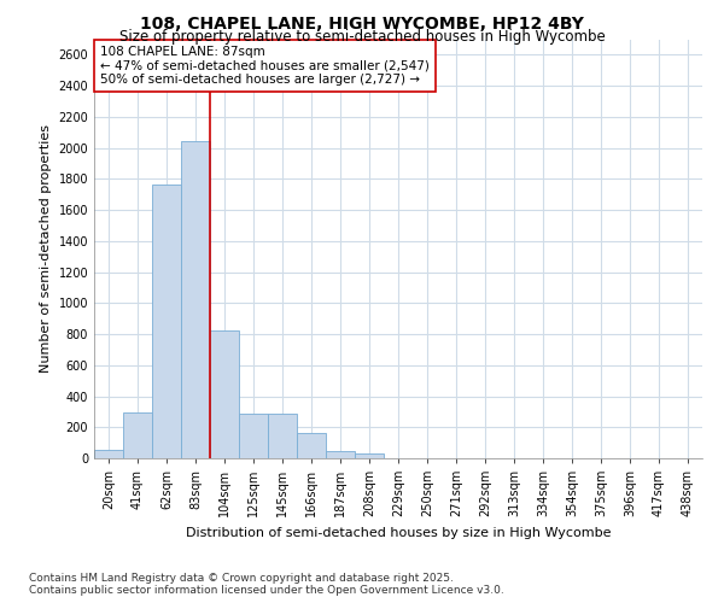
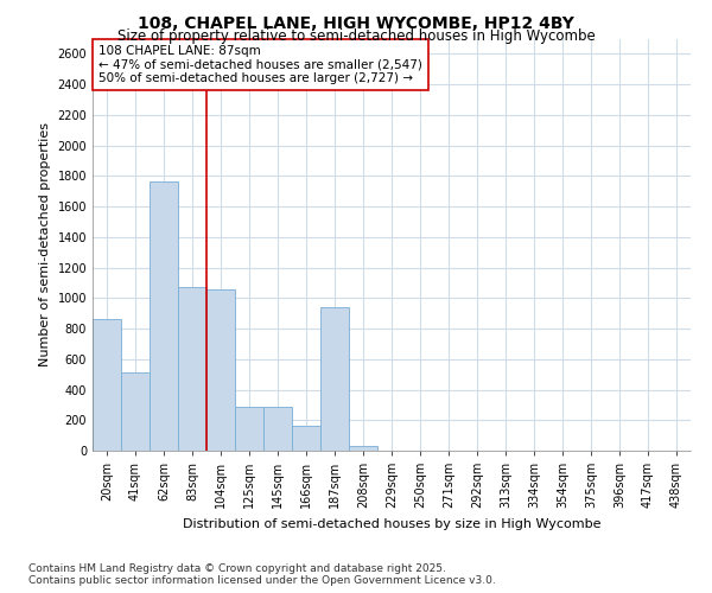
20sqm: 60 -> 860
41sqm: 300 -> 510
83sqm: 2040 -> 1070
104sqm: 820 -> 1060
187sqm: 40 -> 940
